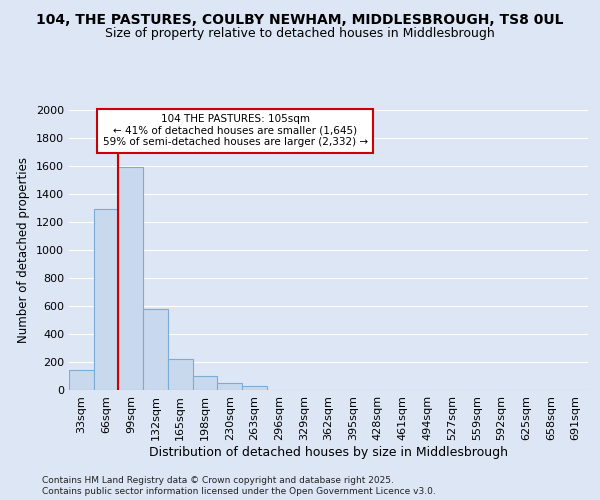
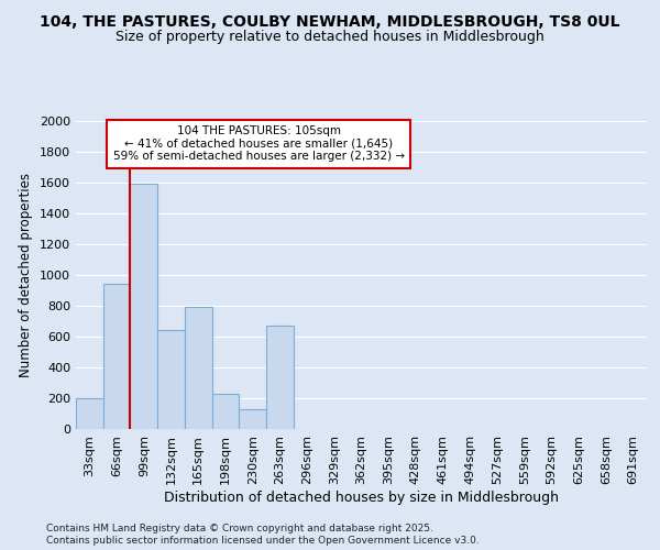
33sqm: 140 -> 200
66sqm: 1300 -> 940
132sqm: 580 -> 640
165sqm: 220 -> 790
198sqm: 100 -> 230
230sqm: 50 -> 130
263sqm: 30 -> 670
